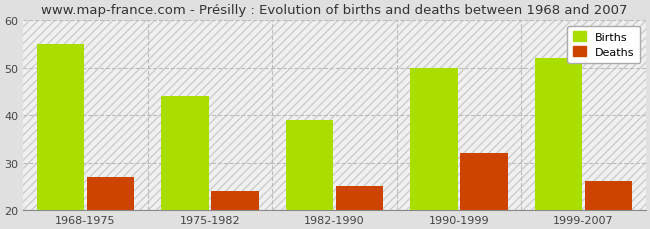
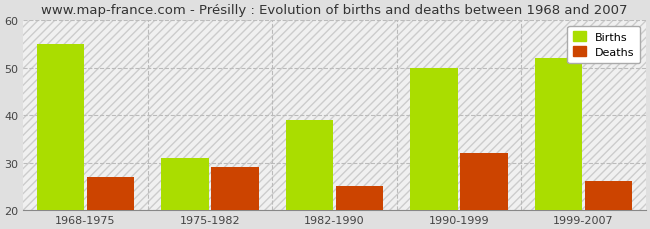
Births/1975-1982: 44 -> 31
Deaths/1975-1982: 24 -> 29
